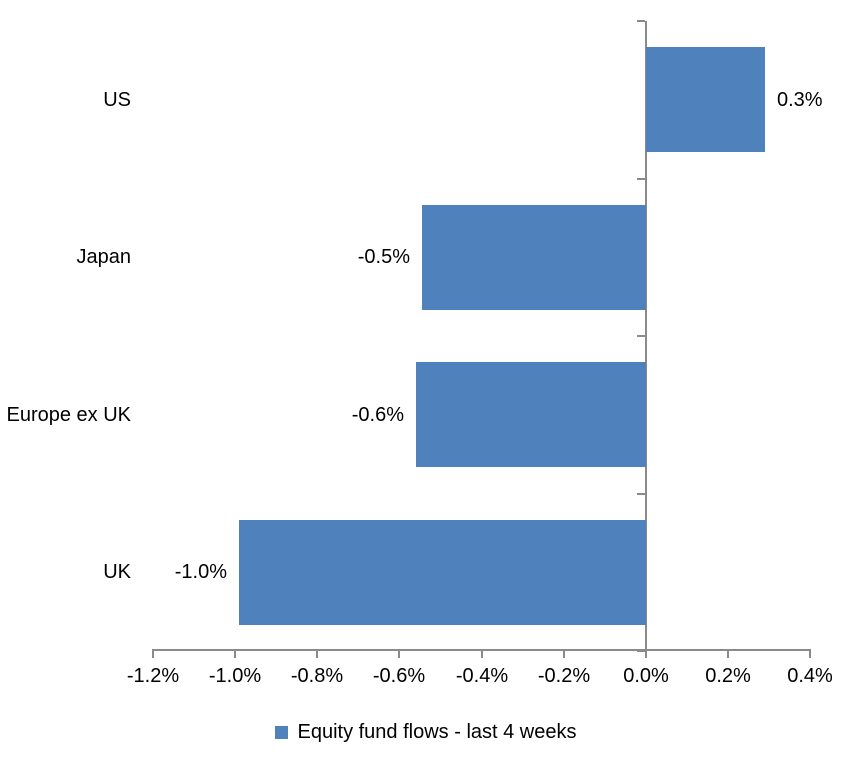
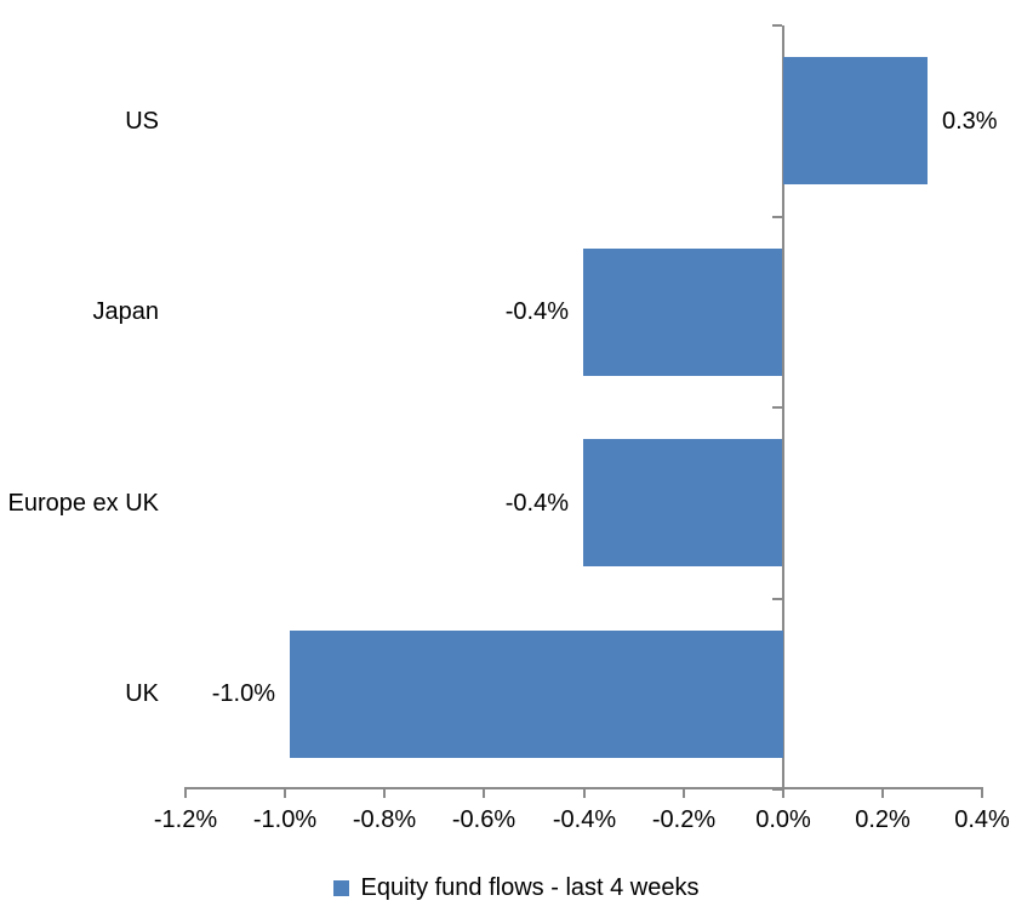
Japan: -0.5% -> -0.4%
Europe ex UK: -0.6% -> -0.4%
